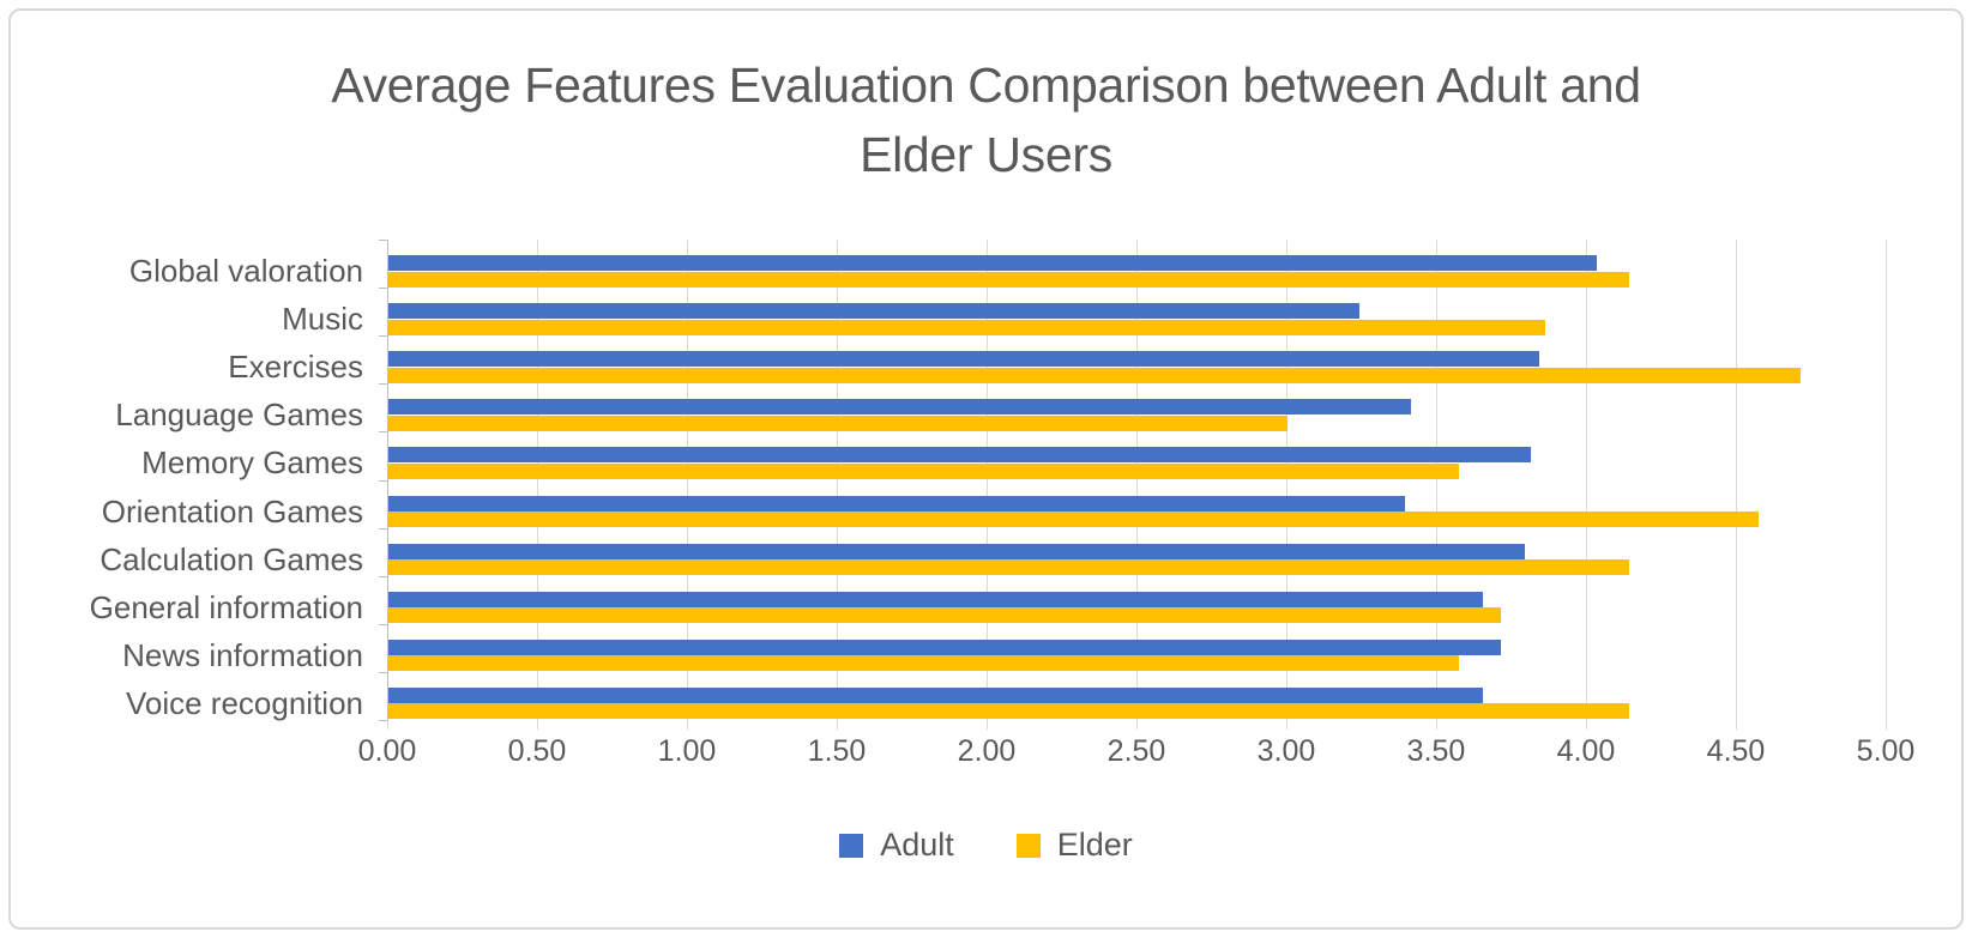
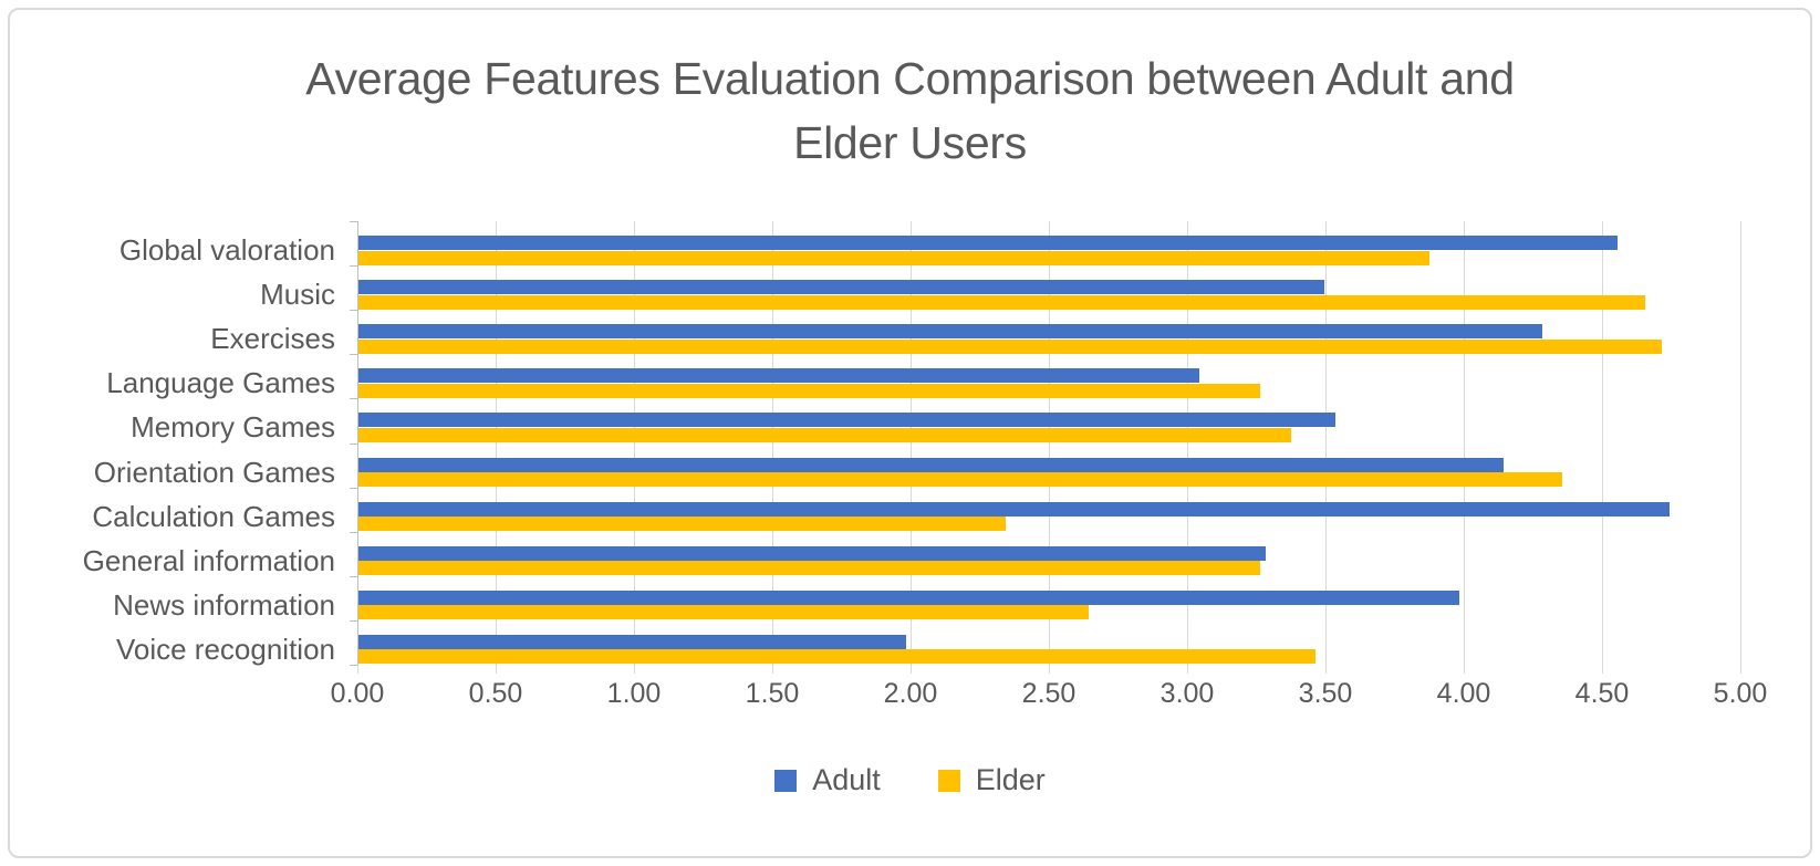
Adult/Global valoration: 4.03 -> 4.55
Elder/Global valoration: 4.14 -> 3.87
Adult/Music: 3.24 -> 3.49
Elder/Music: 3.86 -> 4.65
Adult/Exercises: 3.84 -> 4.28
Adult/Language Games: 3.41 -> 3.04
Elder/Language Games: 3.00 -> 3.26
Adult/Memory Games: 3.81 -> 3.53
Elder/Memory Games: 3.57 -> 3.37
Adult/Orientation Games: 3.39 -> 4.14
Elder/Orientation Games: 4.57 -> 4.35
Adult/Calculation Games: 3.79 -> 4.74
Elder/Calculation Games: 4.14 -> 2.34
Adult/General information: 3.65 -> 3.28
Elder/General information: 3.71 -> 3.26
Adult/News information: 3.71 -> 3.98
Elder/News information: 3.57 -> 2.64
Adult/Voice recognition: 3.65 -> 1.98
Elder/Voice recognition: 4.14 -> 3.46
